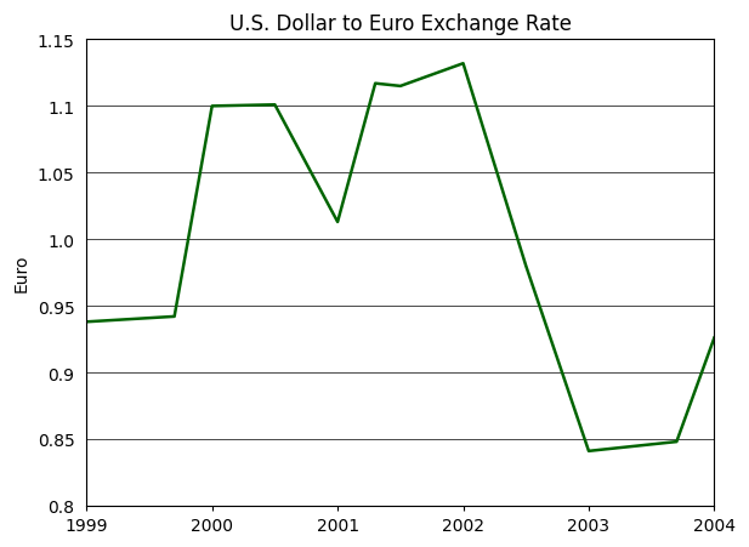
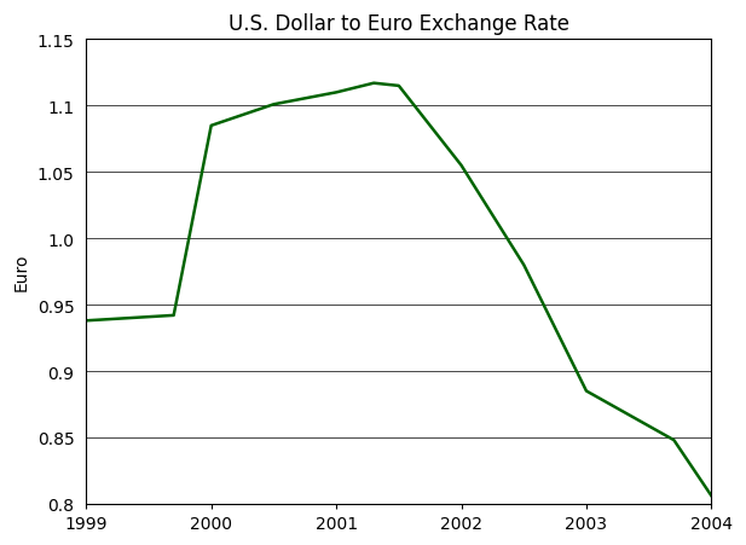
2000: 1.100 -> 1.085
2001: 1.013 -> 1.110
2002: 1.132 -> 1.055
2003: 0.841 -> 0.885
2004: 0.926 -> 0.806
